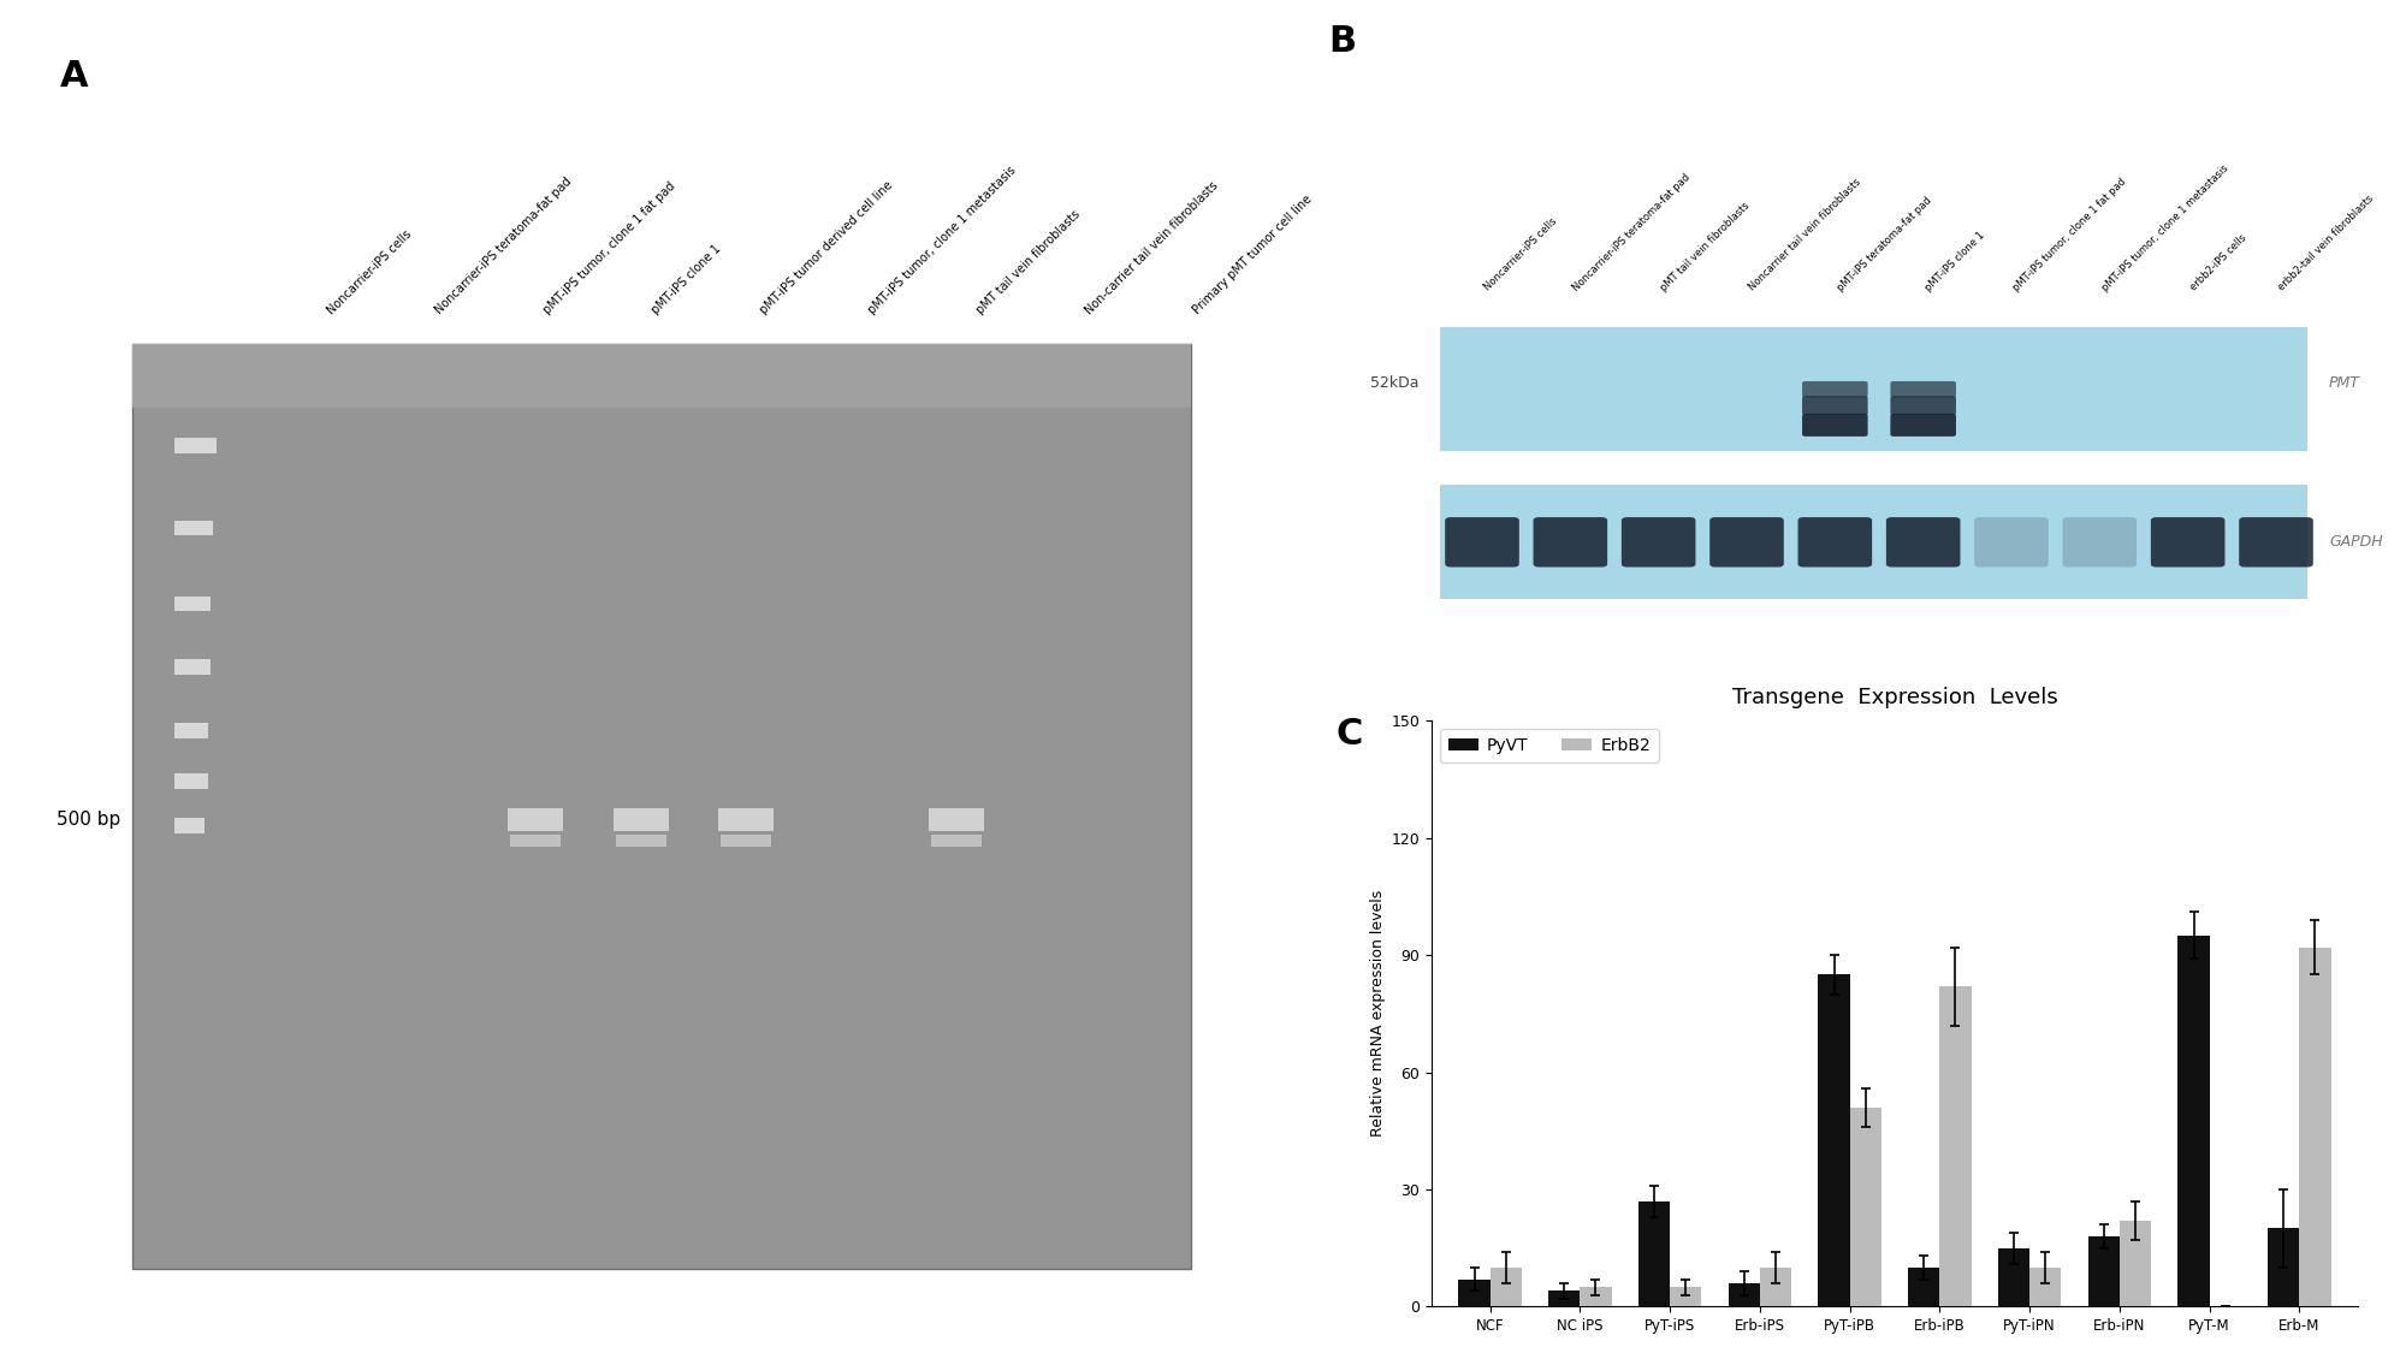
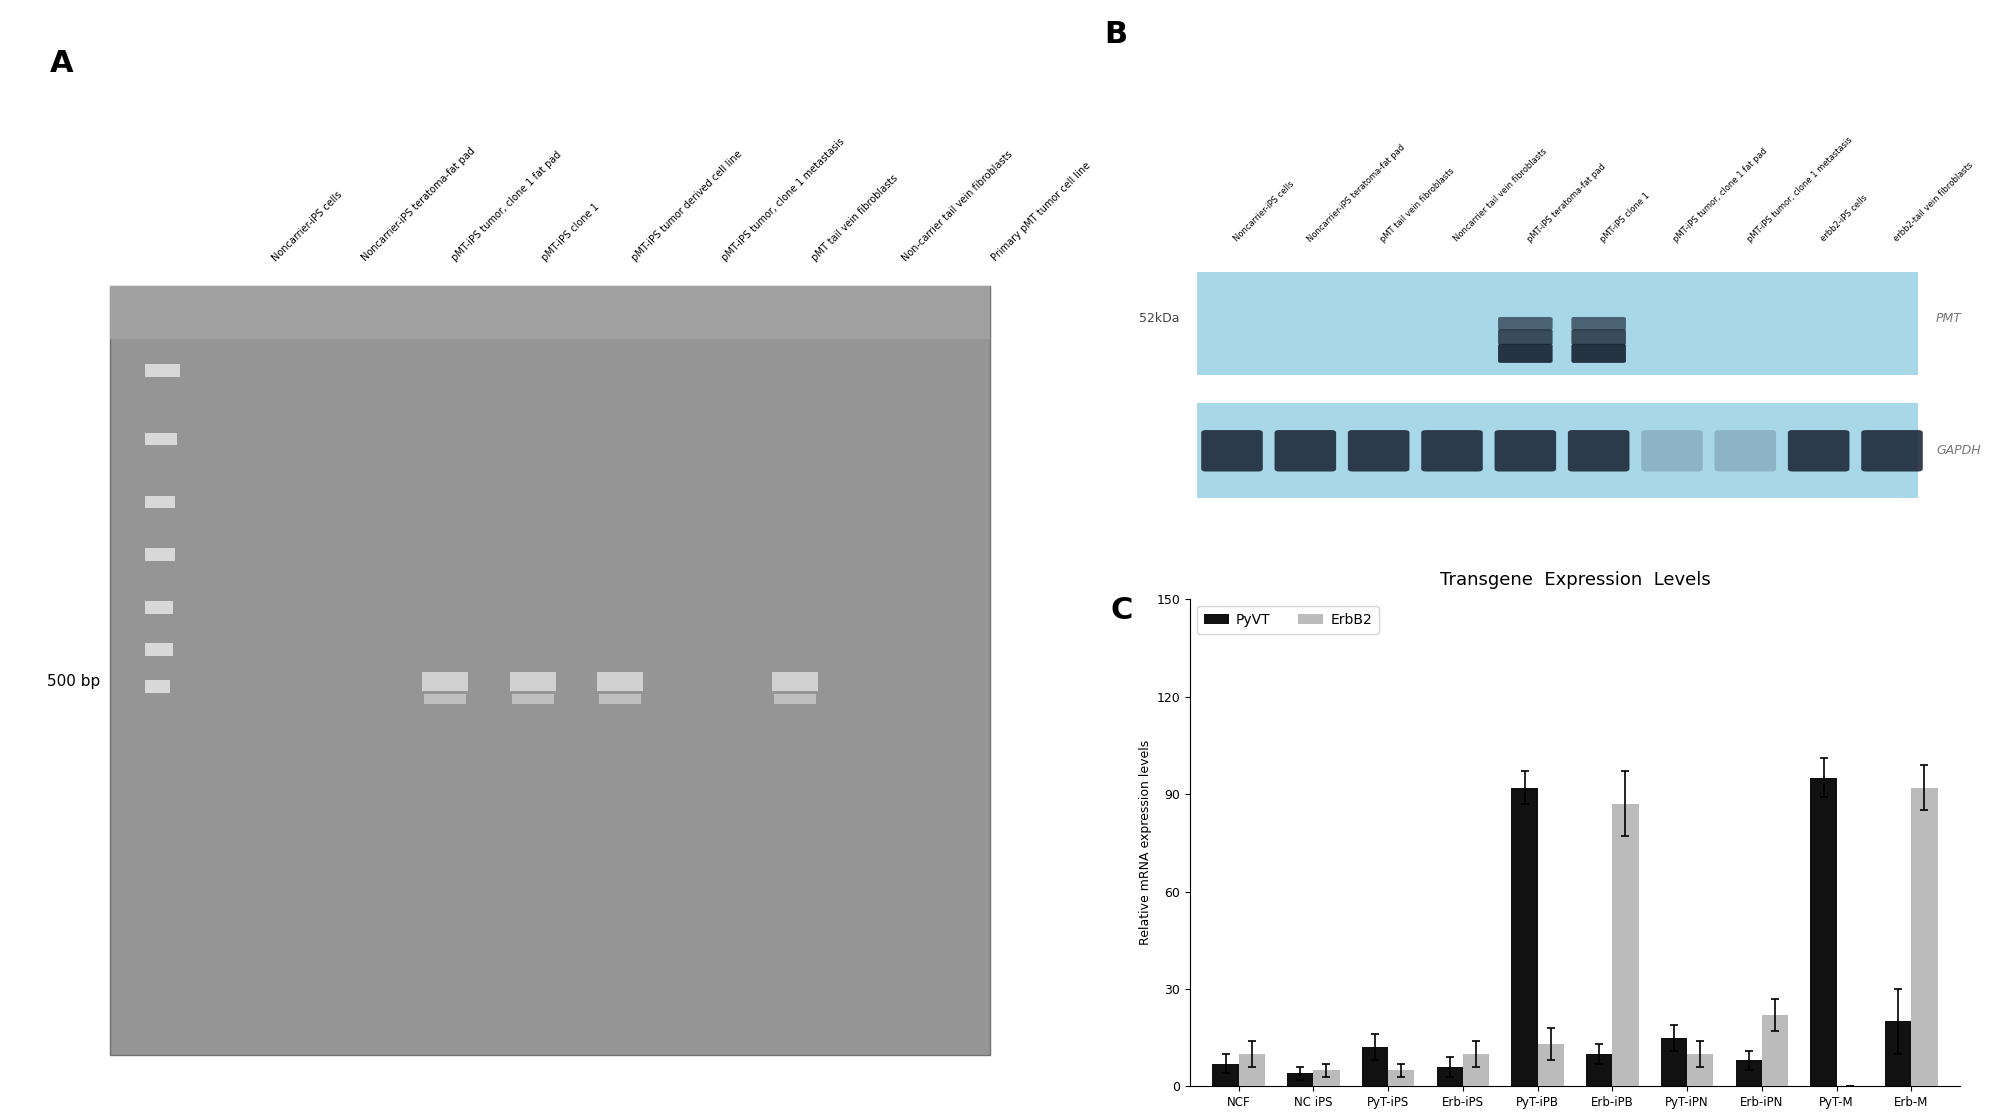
PyVT/PyT-iPS: 27 -> 12
PyVT/PyT-iPB: 85 -> 92
ErbB2/PyT-iPB: 51 -> 13
ErbB2/Erb-iPB: 82 -> 87
PyVT/Erb-iPN: 18 -> 8
